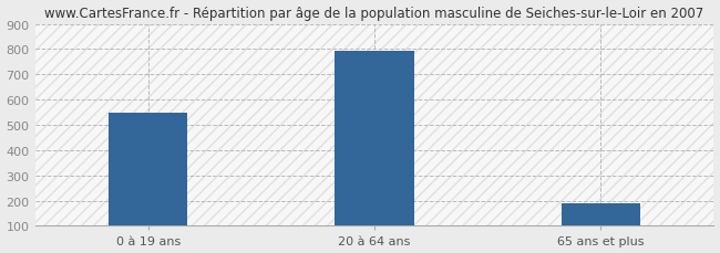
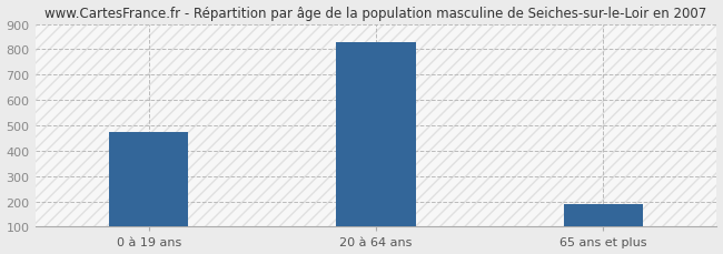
0 à 19 ans: 550 -> 475
20 à 64 ans: 795 -> 830
